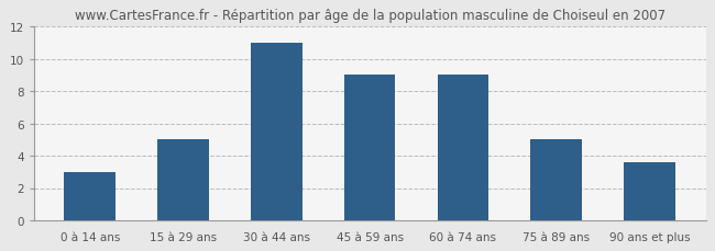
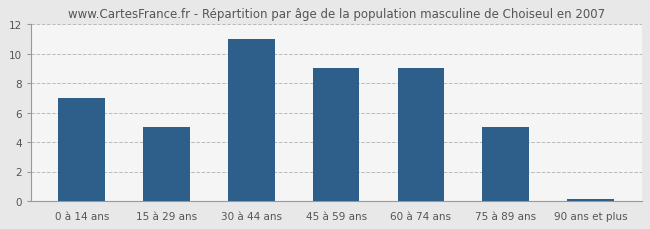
0 à 14 ans: 3.0 -> 7.0
90 ans et plus: 3.6 -> 0.1
